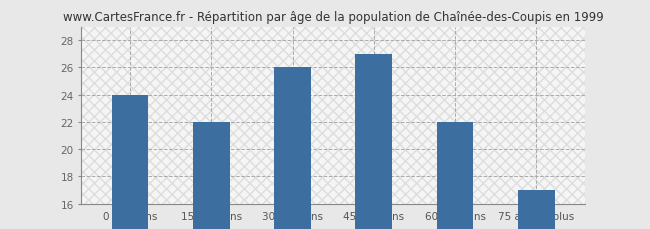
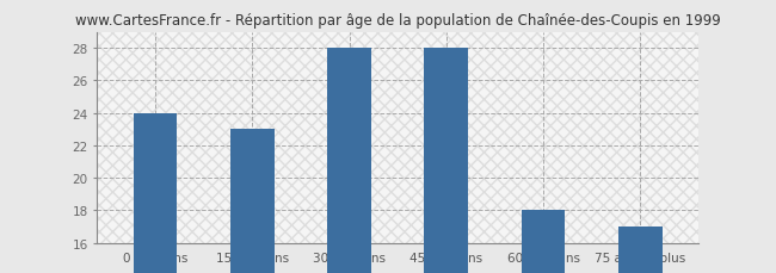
15 à 29 ans: 22 -> 23
30 à 44 ans: 26 -> 28
45 à 59 ans: 27 -> 28
60 à 74 ans: 22 -> 18
